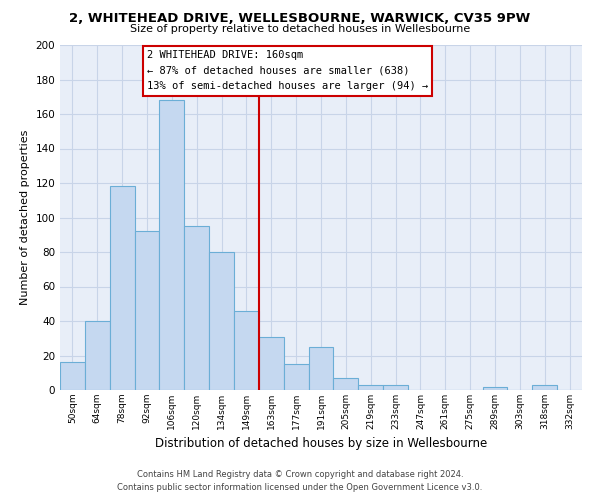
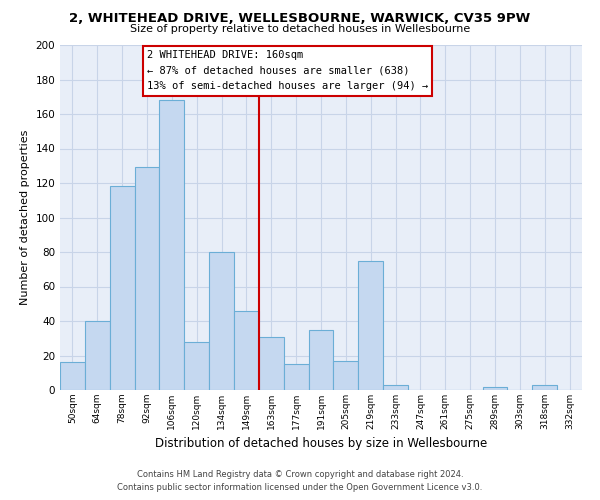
92sqm: 92 -> 129
120sqm: 95 -> 28
191sqm: 25 -> 35
205sqm: 7 -> 17
219sqm: 3 -> 75
